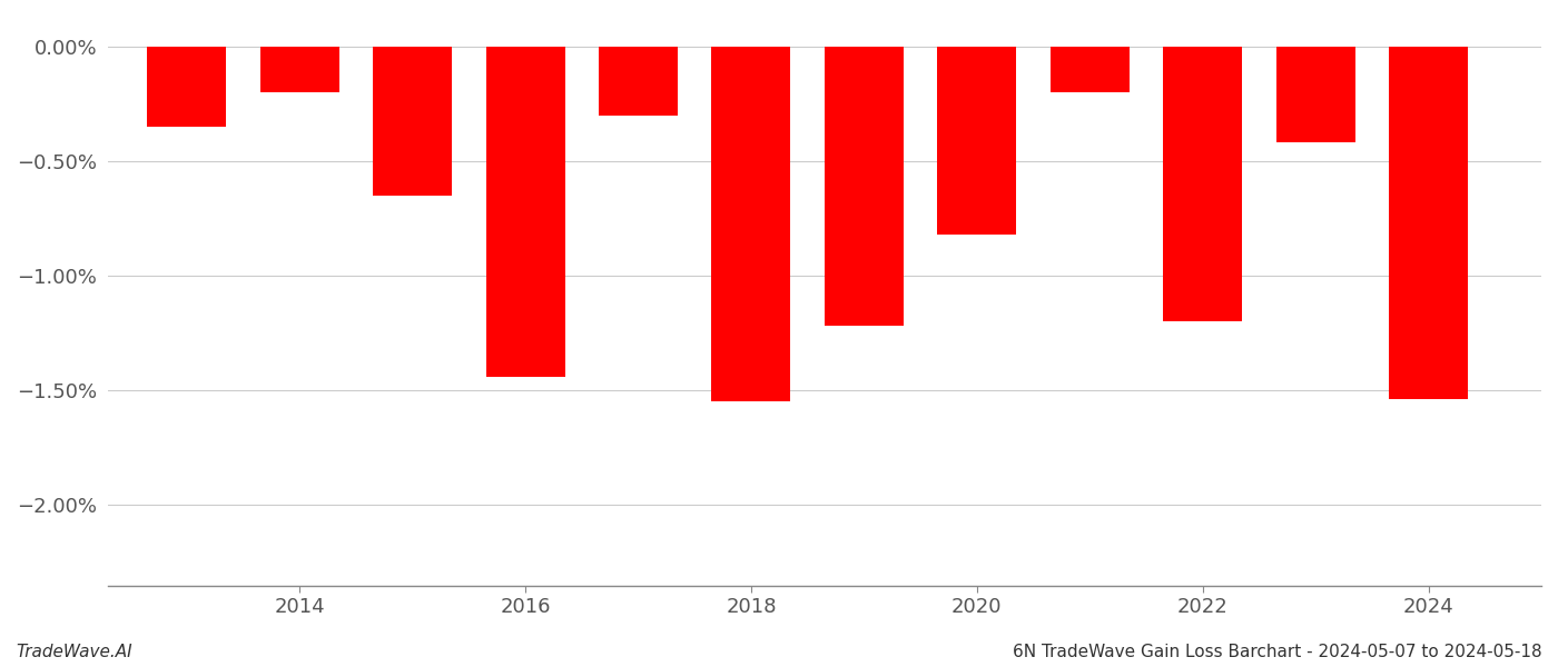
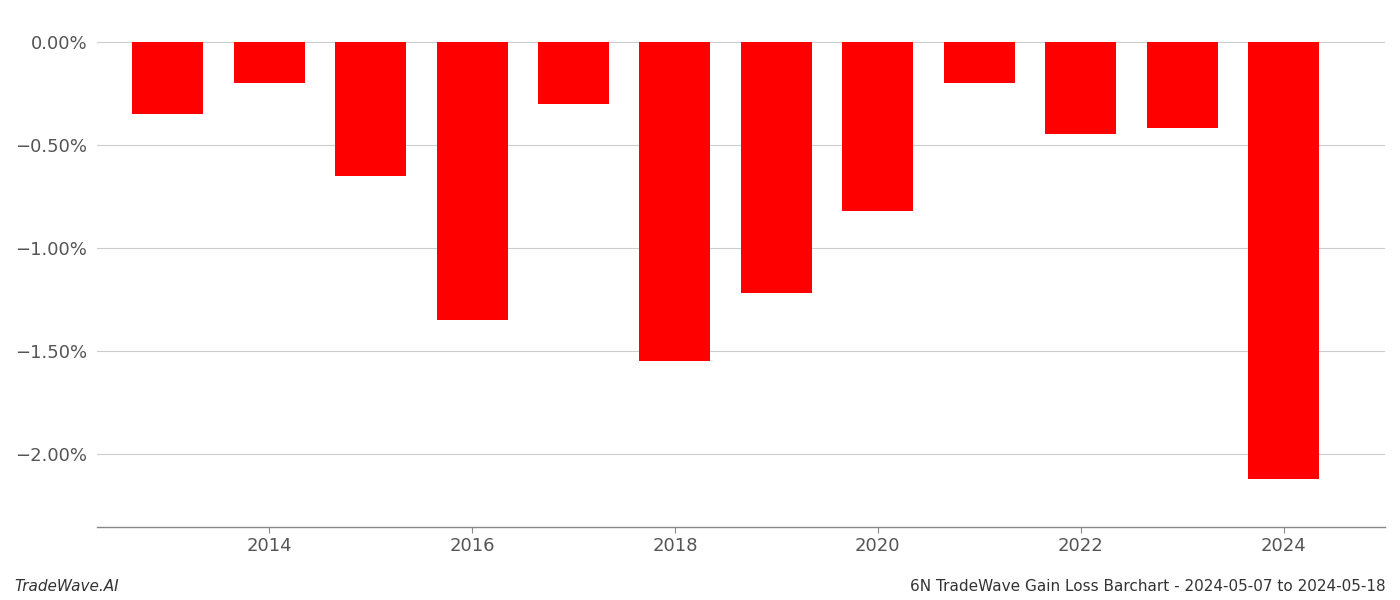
2016: -1.44% -> -1.35%
2022: -1.20% -> -0.45%
2024: -1.54% -> -2.12%
